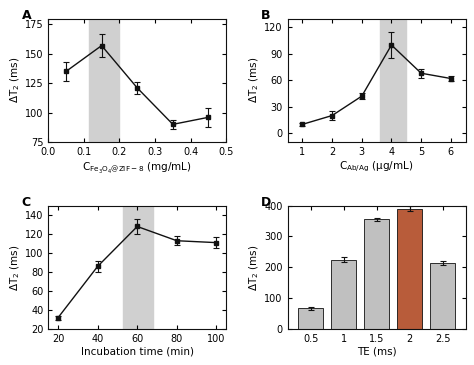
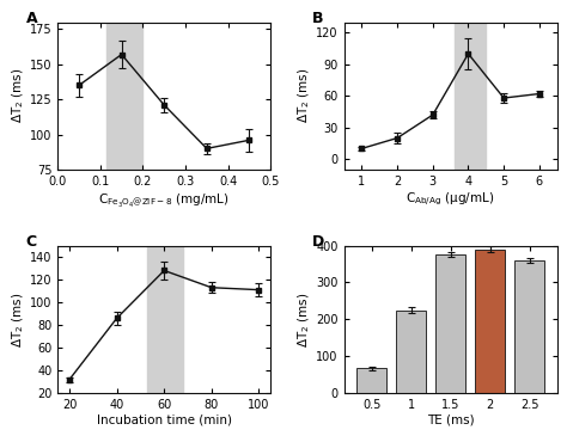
5: 68 -> 58
1.5: 355 -> 375
2.5: 215 -> 360
